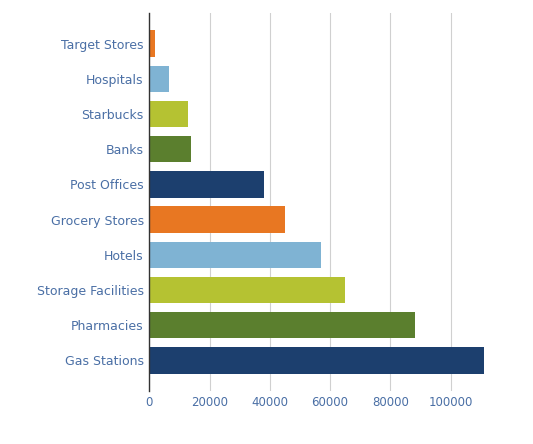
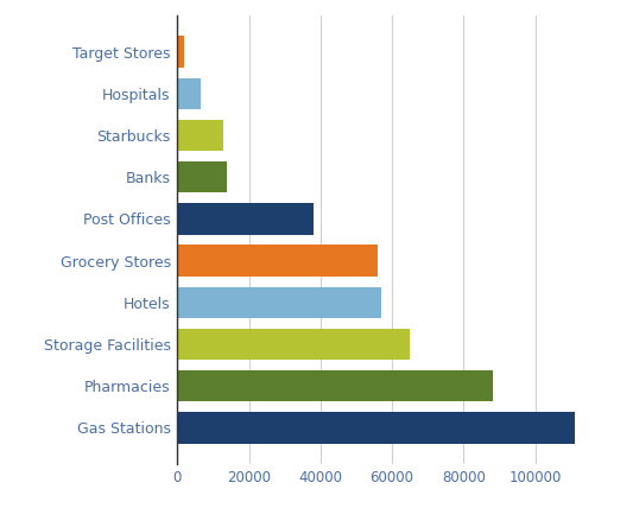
Grocery Stores: 45000 -> 56000
